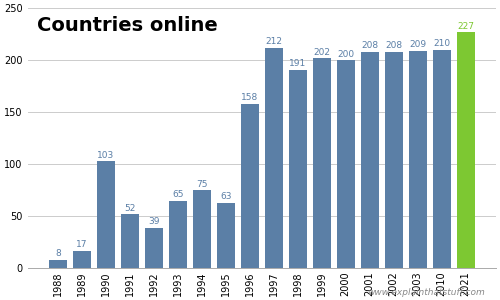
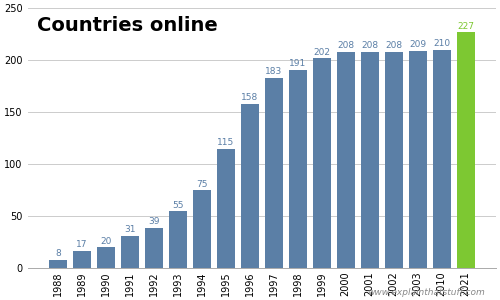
1990: 103 -> 20
1991: 52 -> 31
1993: 65 -> 55
1995: 63 -> 115
1997: 212 -> 183
2000: 200 -> 208
